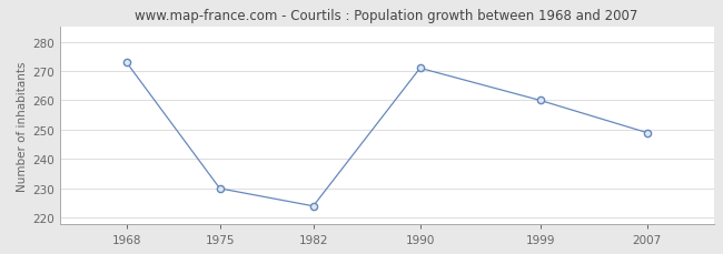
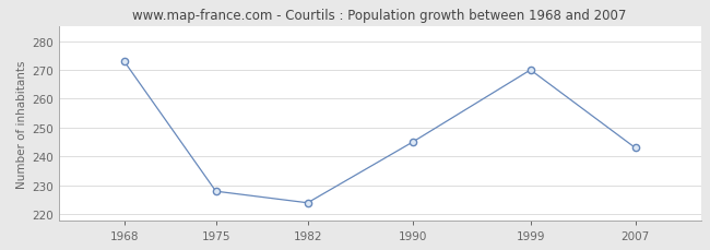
1975: 230 -> 228
1990: 271 -> 245
1999: 260 -> 270
2007: 249 -> 243
